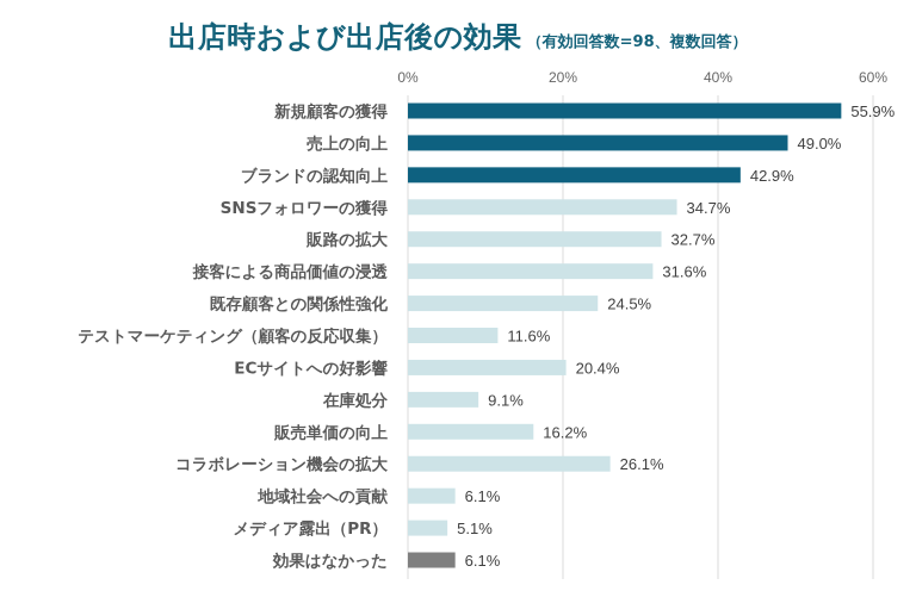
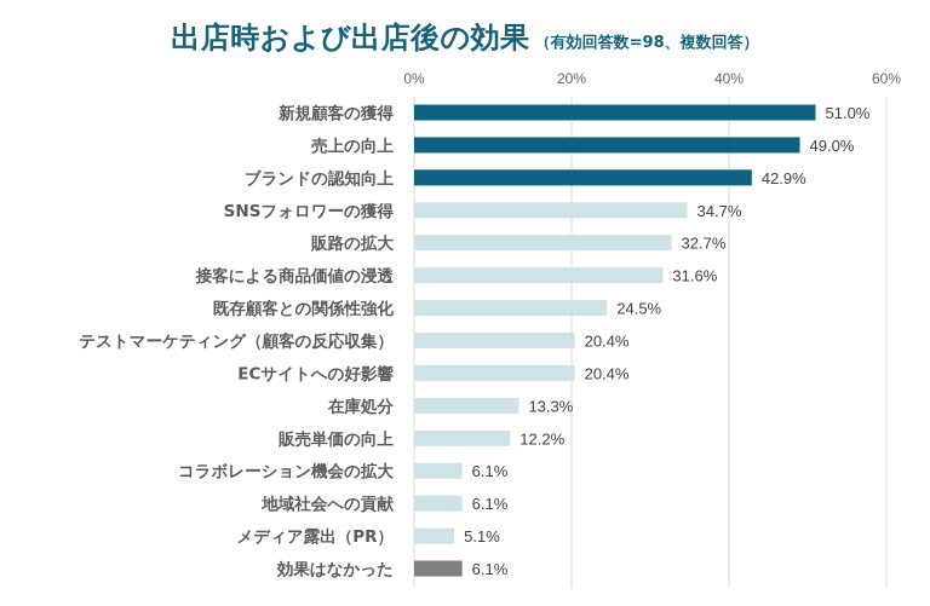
新規顧客の獲得: 55.9% -> 51.0%
テストマーケティング（顧客の反応収集）: 11.6% -> 20.4%
在庫処分: 9.1% -> 13.3%
販売単価の向上: 16.2% -> 12.2%
コラボレーション機会の拡大: 26.1% -> 6.1%
